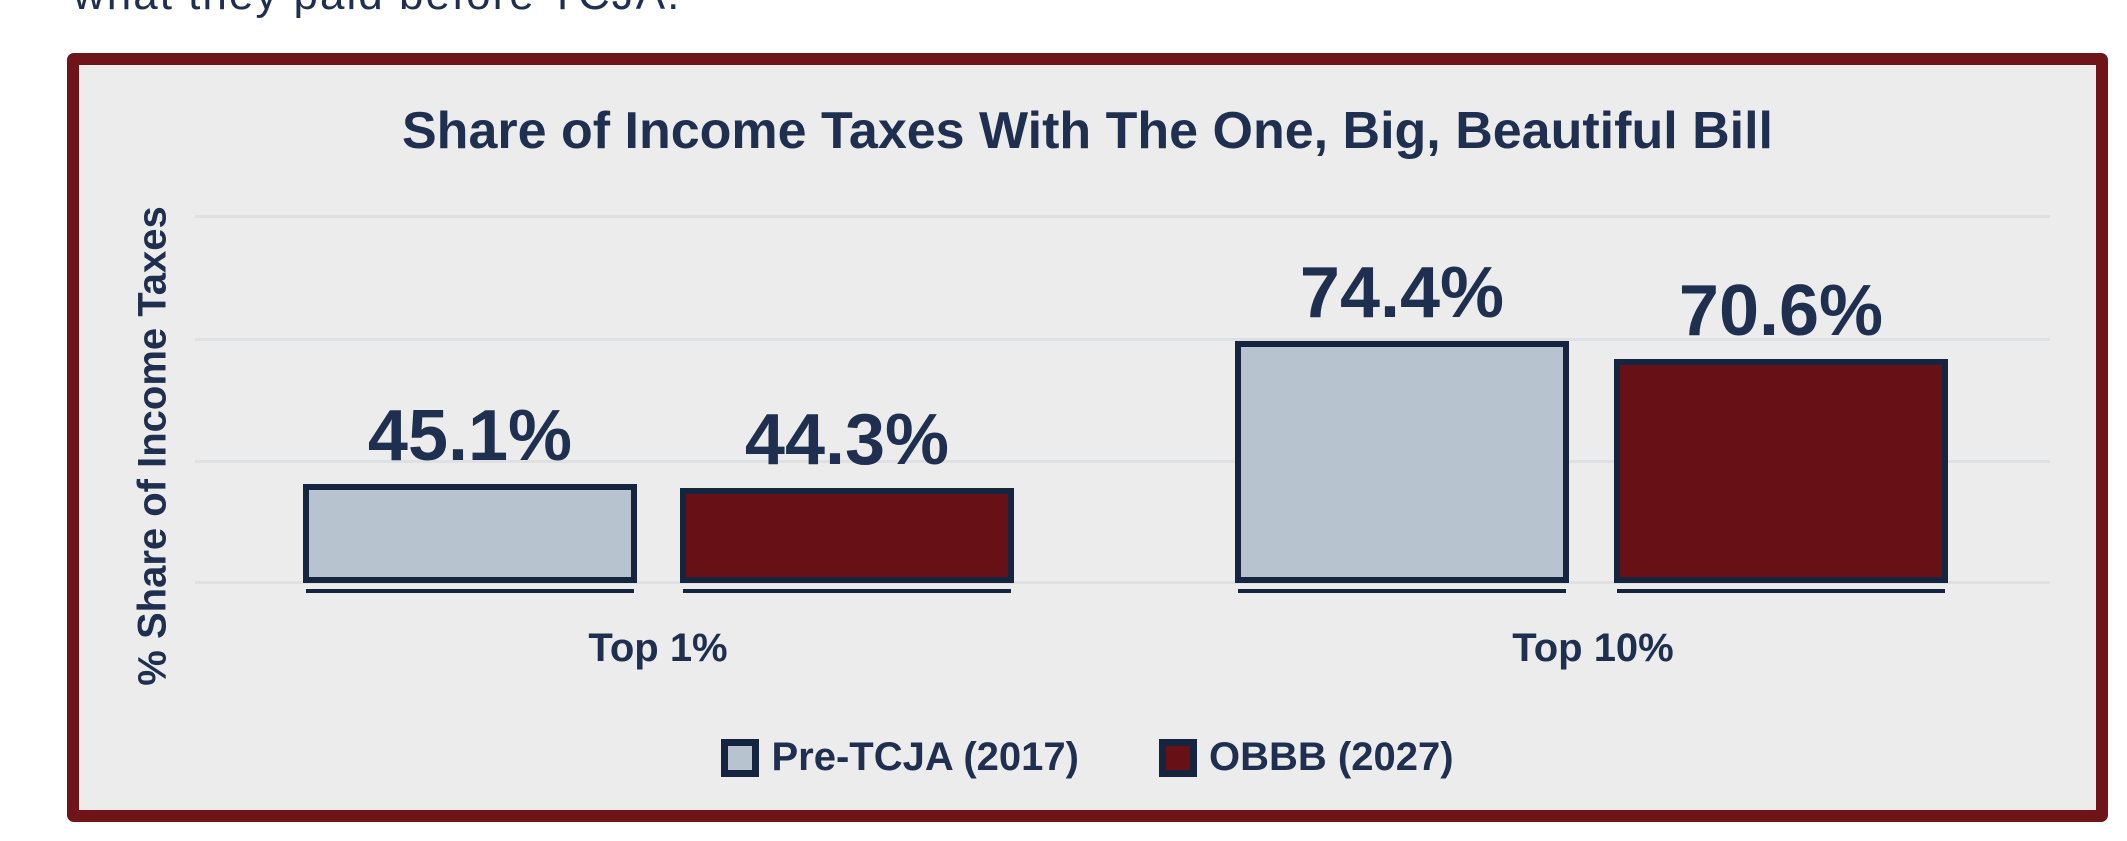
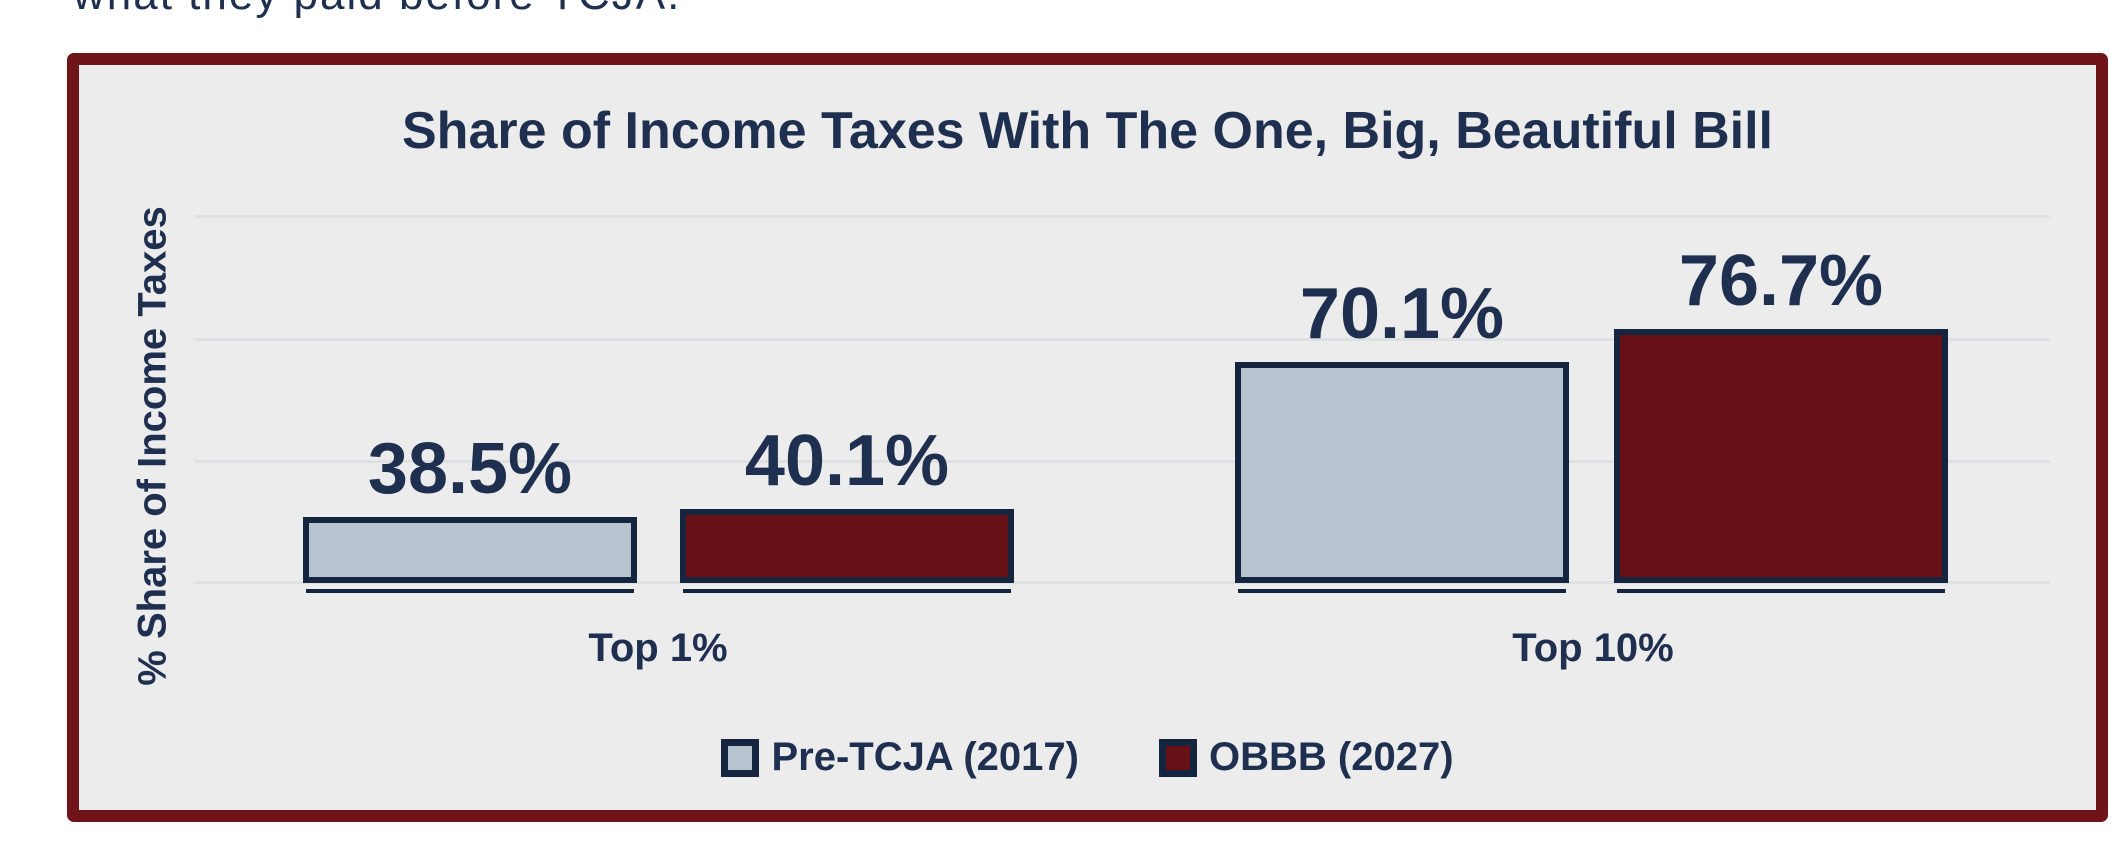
Pre-TCJA (2017)/Top 1%: 45.1% -> 38.5%
OBBB (2027)/Top 1%: 44.3% -> 40.1%
Pre-TCJA (2017)/Top 10%: 74.4% -> 70.1%
OBBB (2027)/Top 10%: 70.6% -> 76.7%
